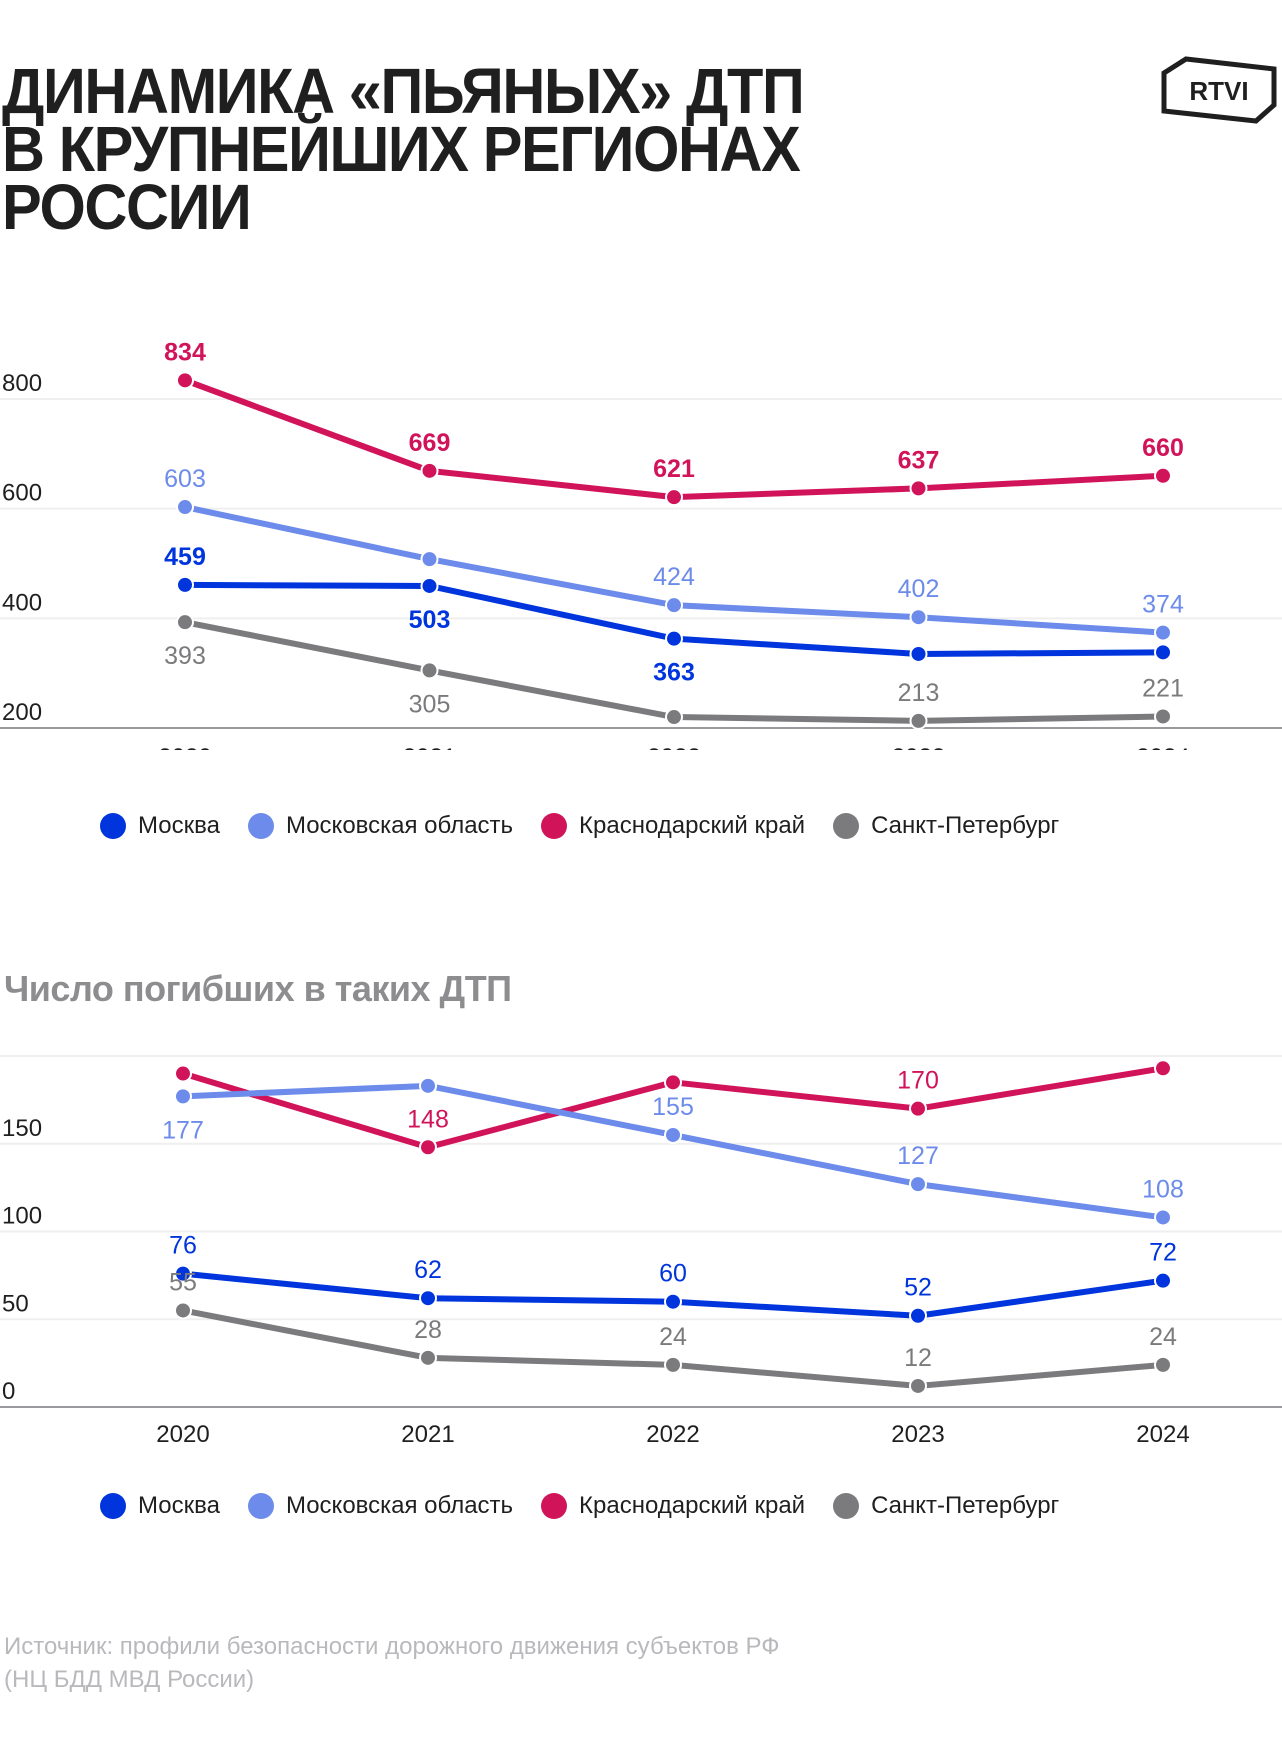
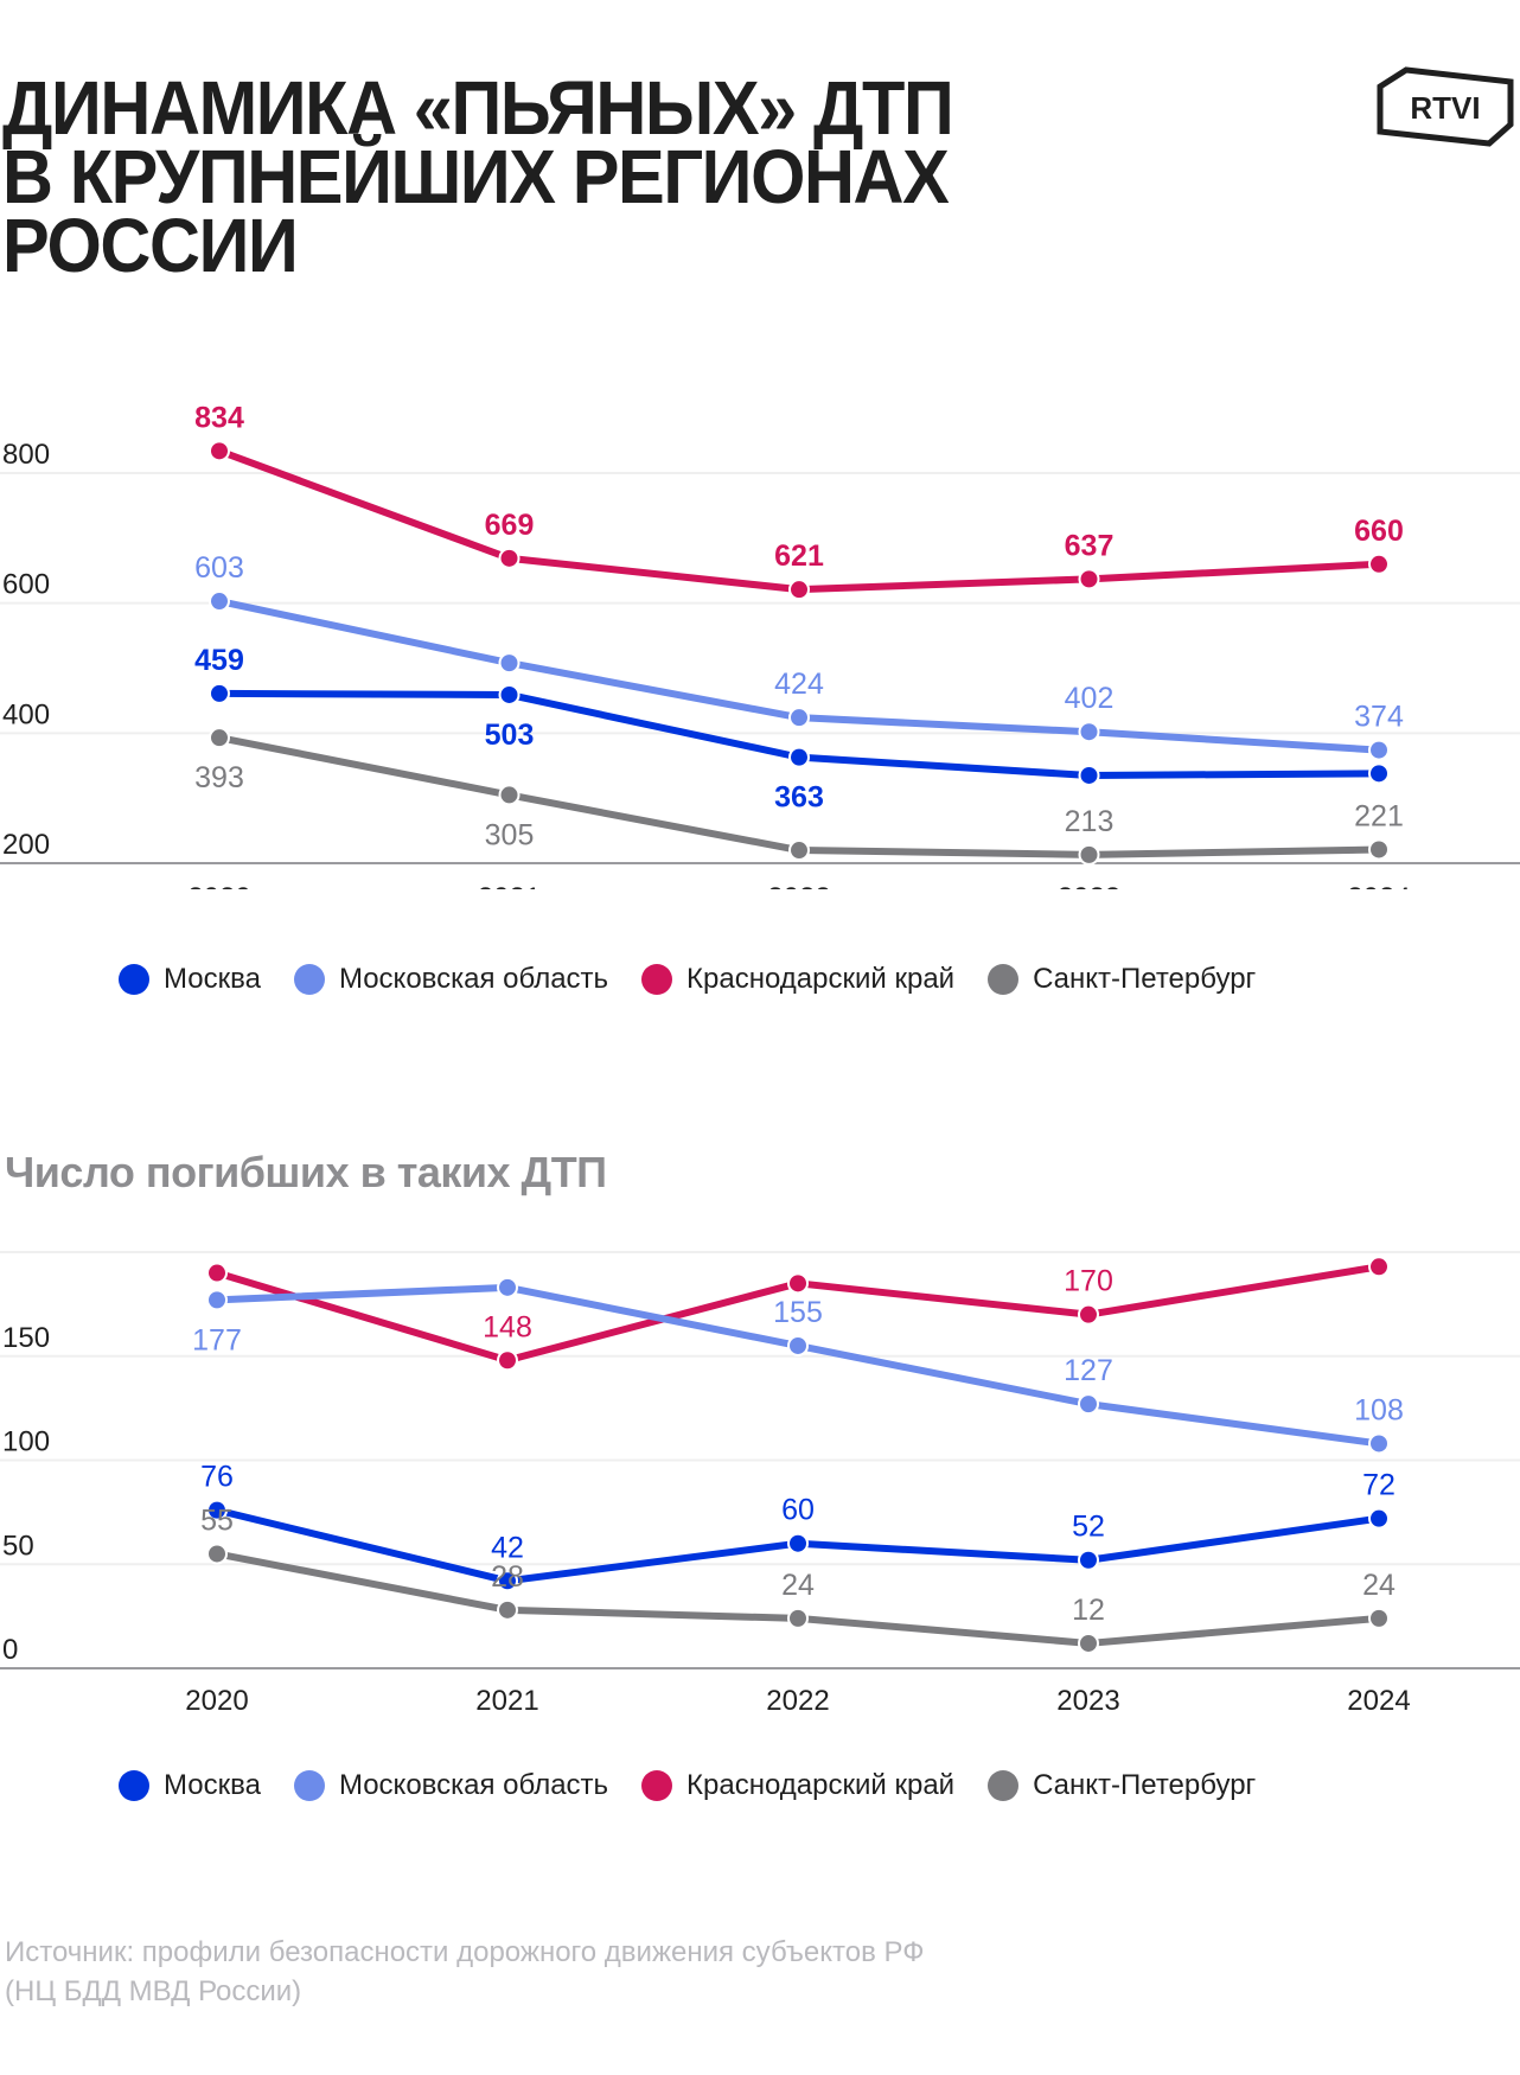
Число погибших в таких ДТП/Москва/2021: 62 -> 42
